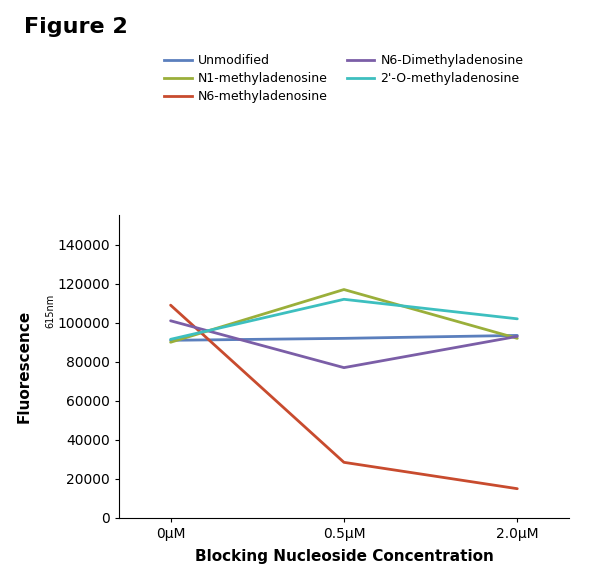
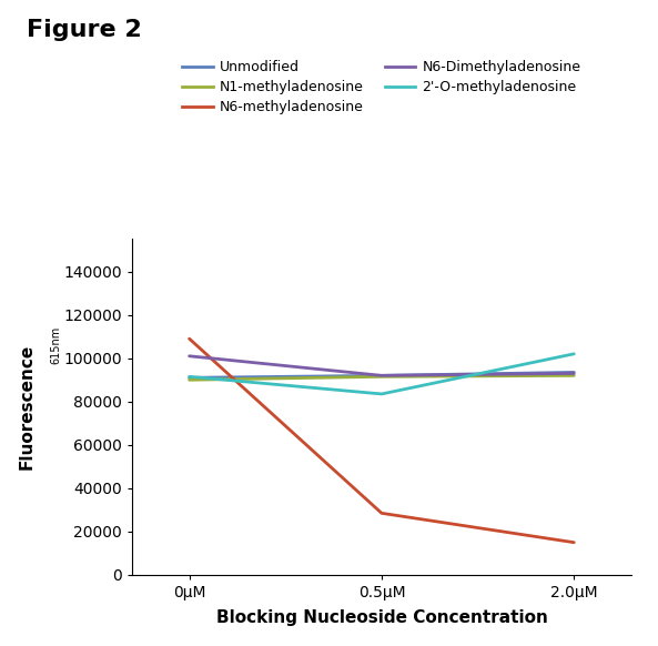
N1-methyladenosine/0.5μM: 117000 -> 92000
N6-Dimethyladenosine/0.5μM: 77000 -> 92000
2'-O-methyladenosine/0.5μM: 112000 -> 84000
